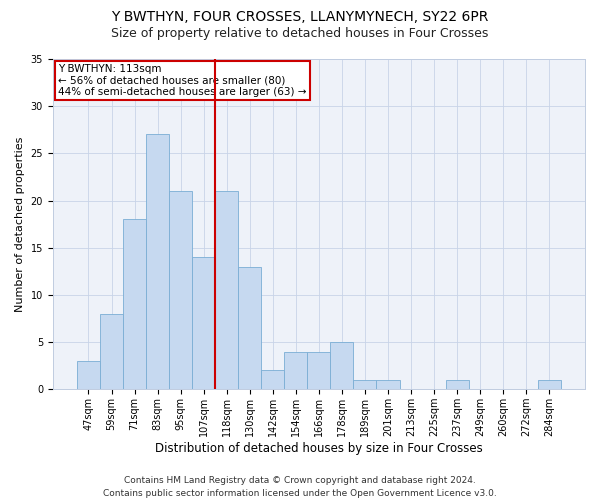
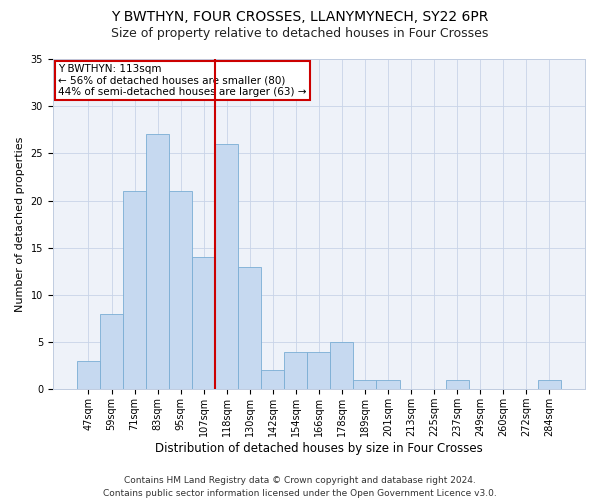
71sqm: 18 -> 21
118sqm: 21 -> 26
